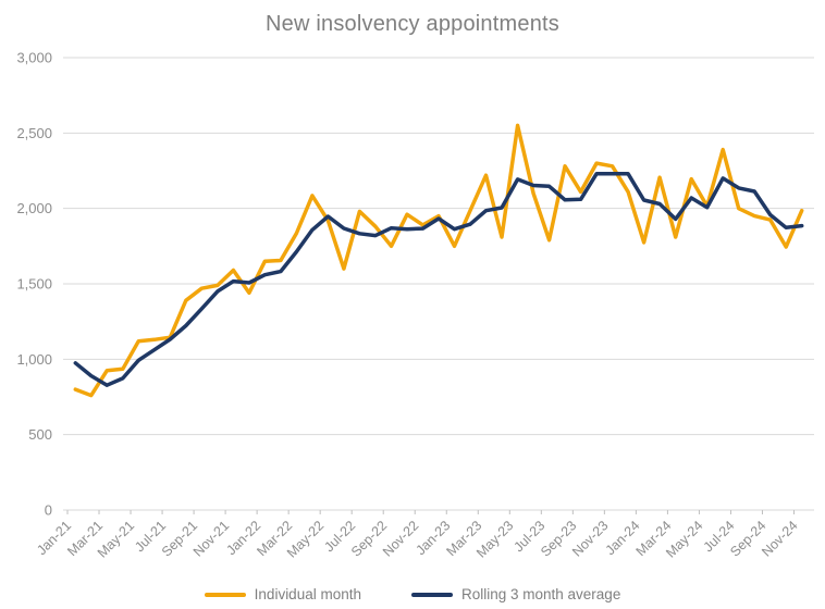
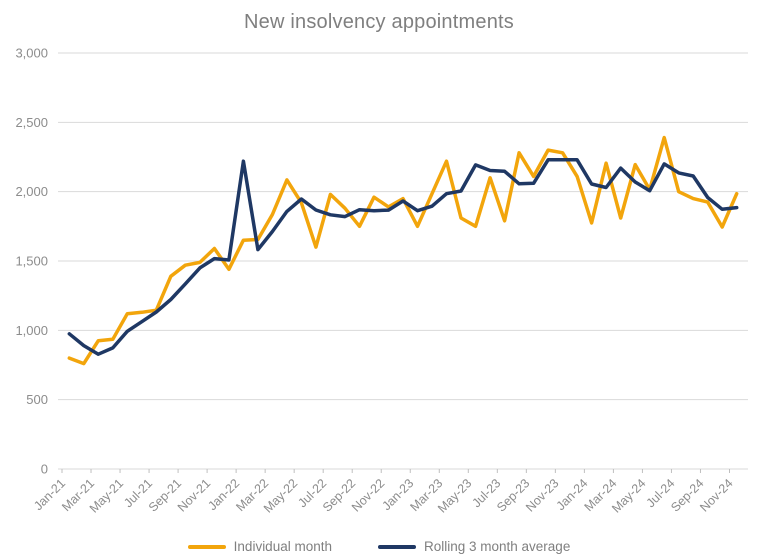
Rolling 3 month average/Jan-22: 1560 -> 2220
Individual month/May-23: 2550 -> 1750
Rolling 3 month average/Mar-24: 1930 -> 2170
